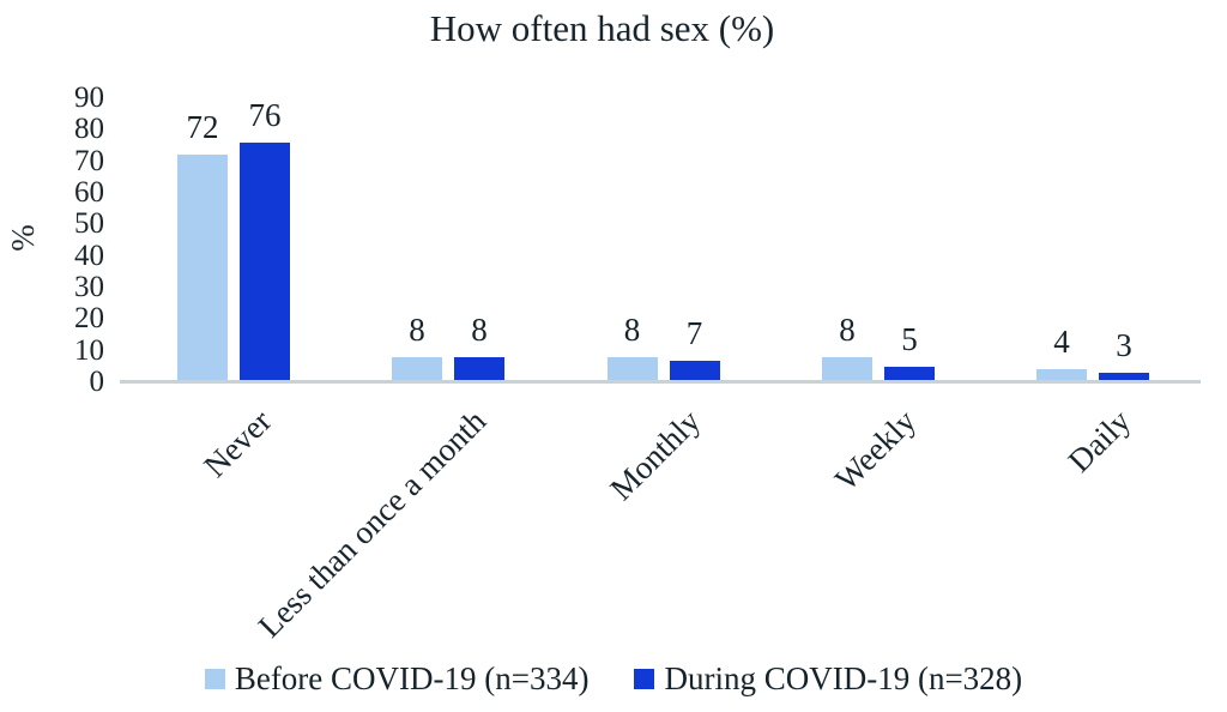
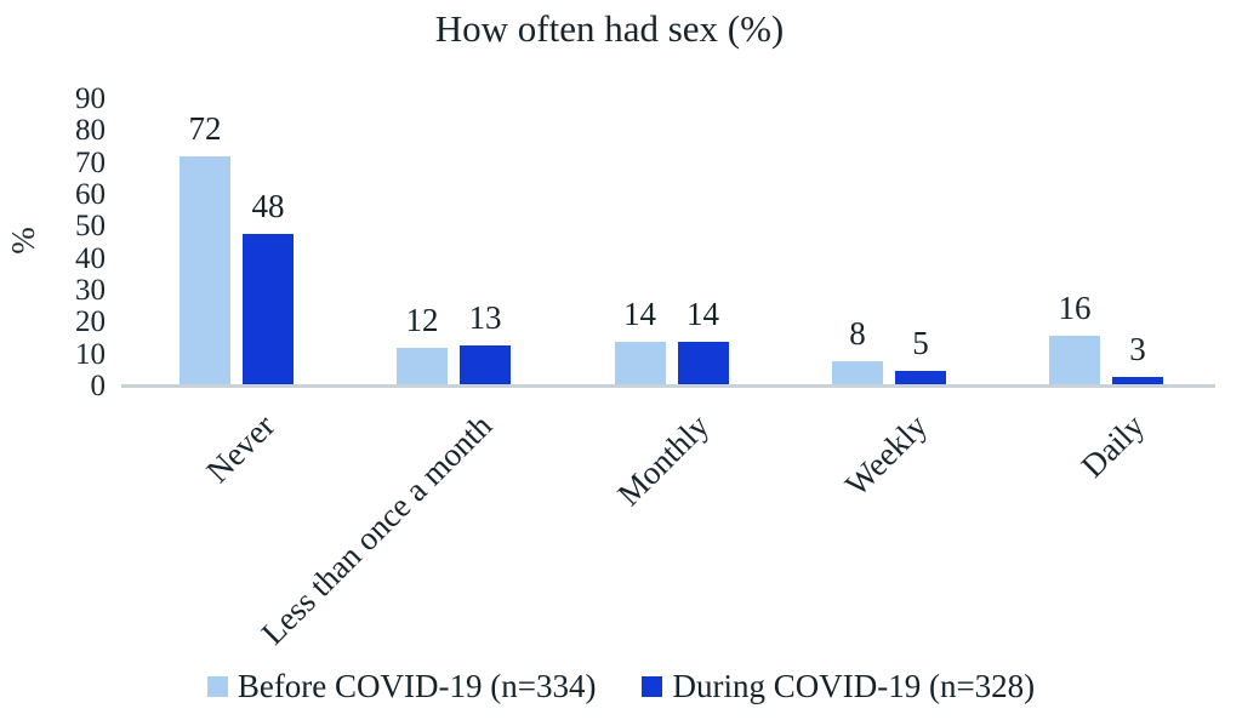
During COVID-19 (n=328)/Never: 76 -> 48
Before COVID-19 (n=334)/Less than once a month: 8 -> 12
During COVID-19 (n=328)/Less than once a month: 8 -> 13
Before COVID-19 (n=334)/Monthly: 8 -> 14
During COVID-19 (n=328)/Monthly: 7 -> 14
Before COVID-19 (n=334)/Daily: 4 -> 16
